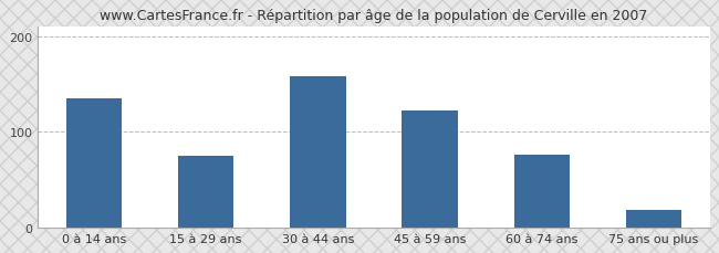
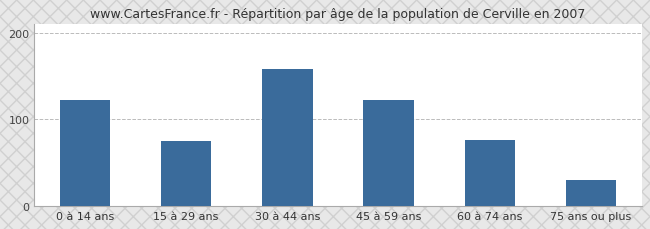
0 à 14 ans: 135 -> 122
75 ans ou plus: 18 -> 30
